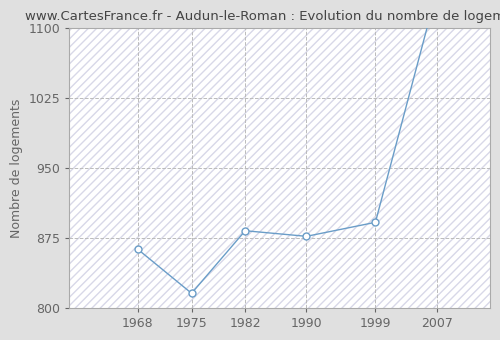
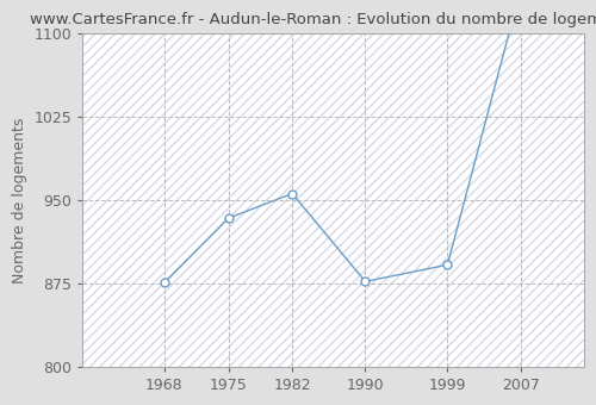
1968: 863 -> 876
1975: 816 -> 934
1982: 883 -> 956
